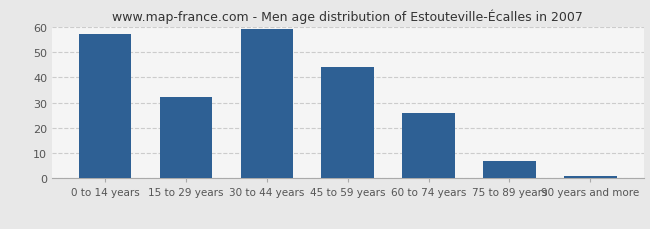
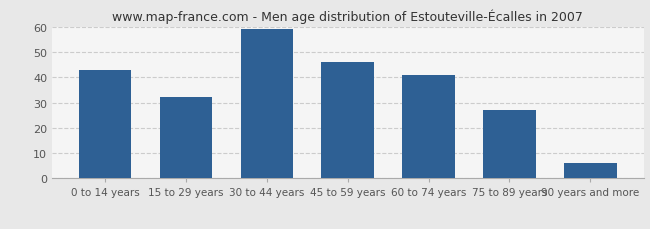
0 to 14 years: 57 -> 43
45 to 59 years: 44 -> 46
60 to 74 years: 26 -> 41
75 to 89 years: 7 -> 27
90 years and more: 1 -> 6
